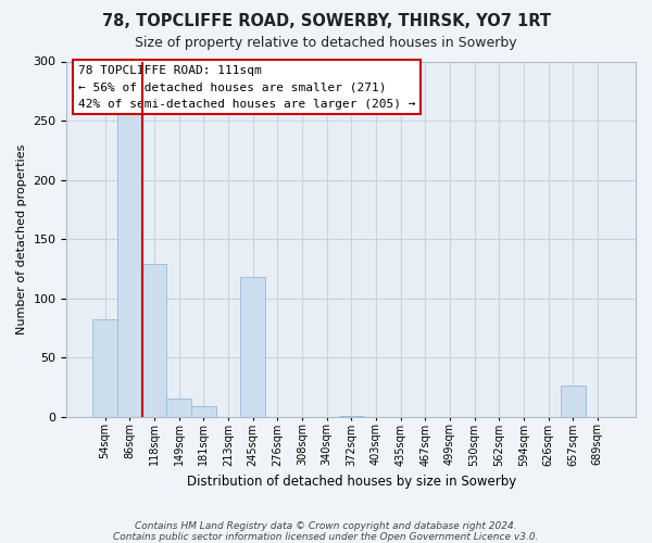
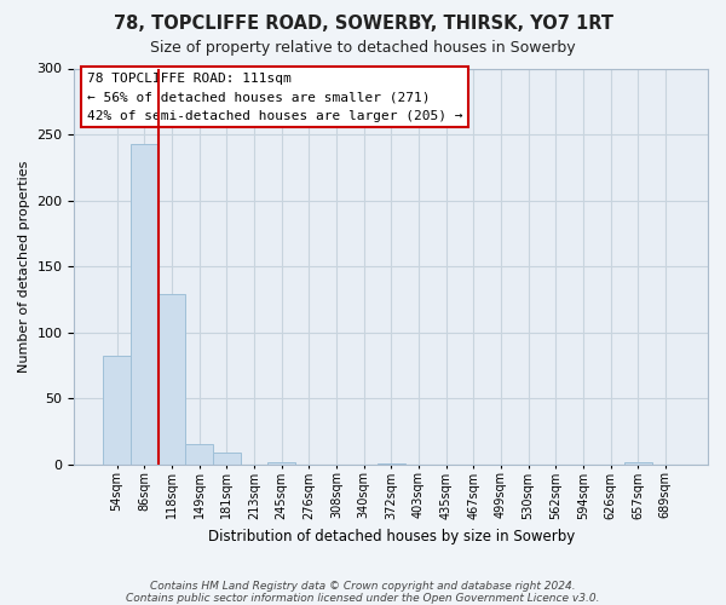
86sqm: 257 -> 243
245sqm: 118 -> 2
657sqm: 26 -> 2
